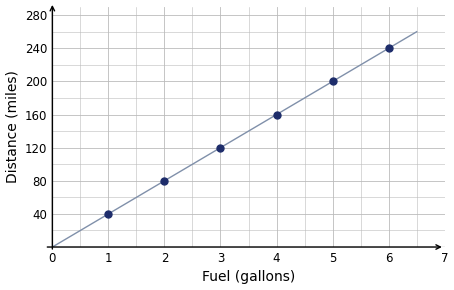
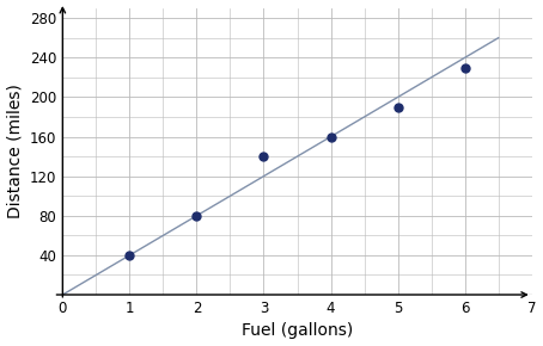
3: 120 -> 140
5: 200 -> 190
6: 240 -> 230
